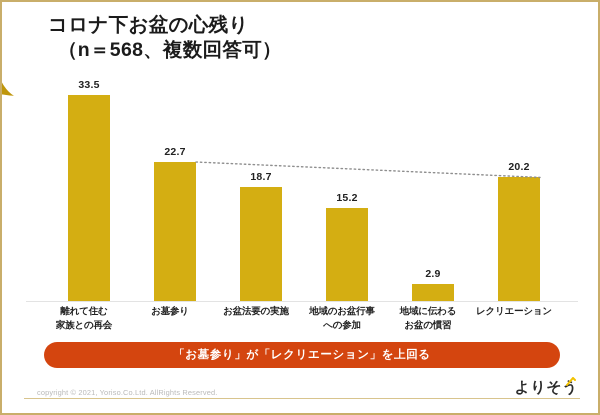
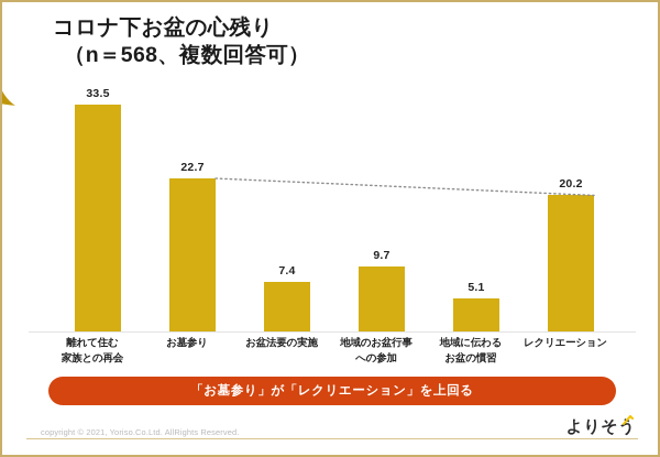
お盆法要の実施: 18.7 -> 7.4
地域のお盆行事 への参加: 15.2 -> 9.7
地域に伝わる お盆の慣習: 2.9 -> 5.1
